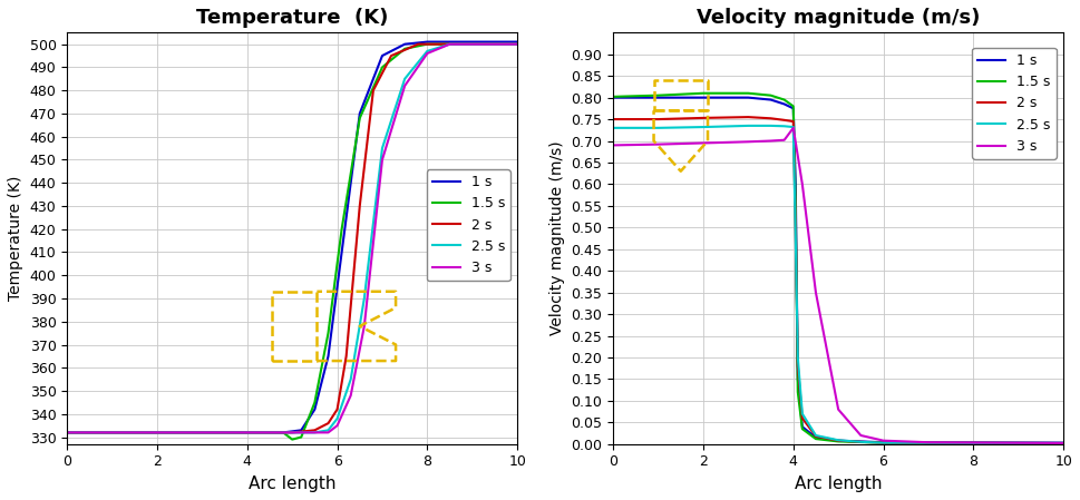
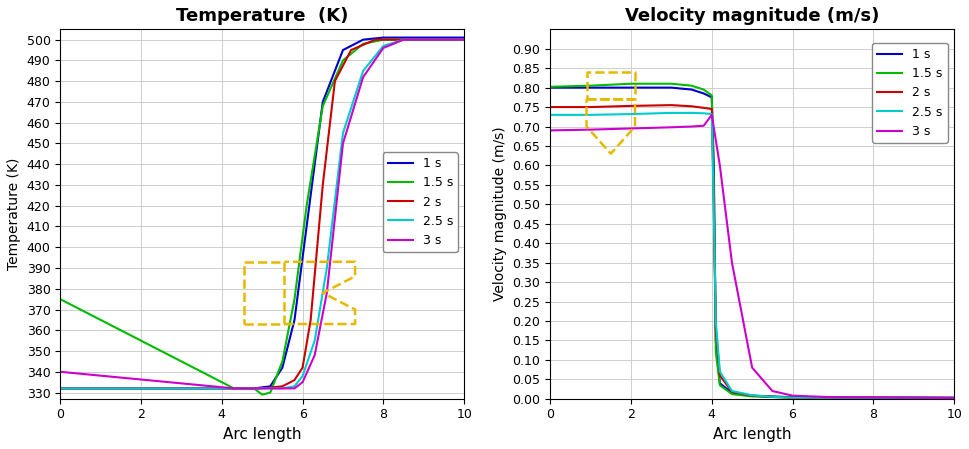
Temperature (K)/1.5 s/0: 332 -> 375
Temperature (K)/3 s/0: 332 -> 340
